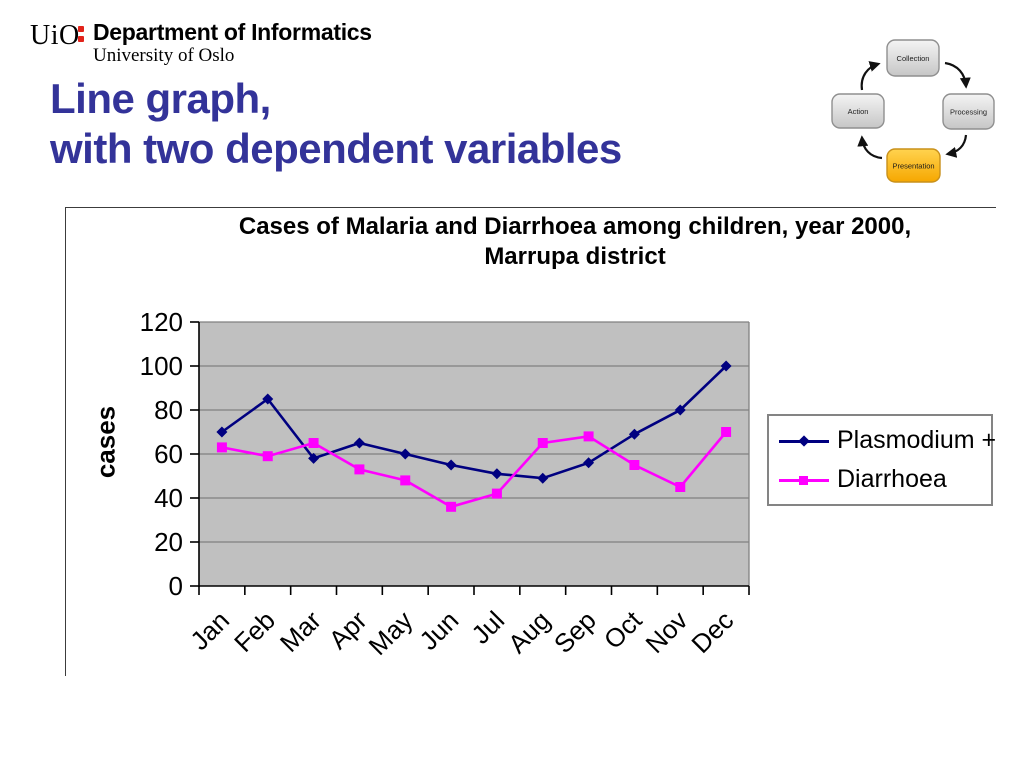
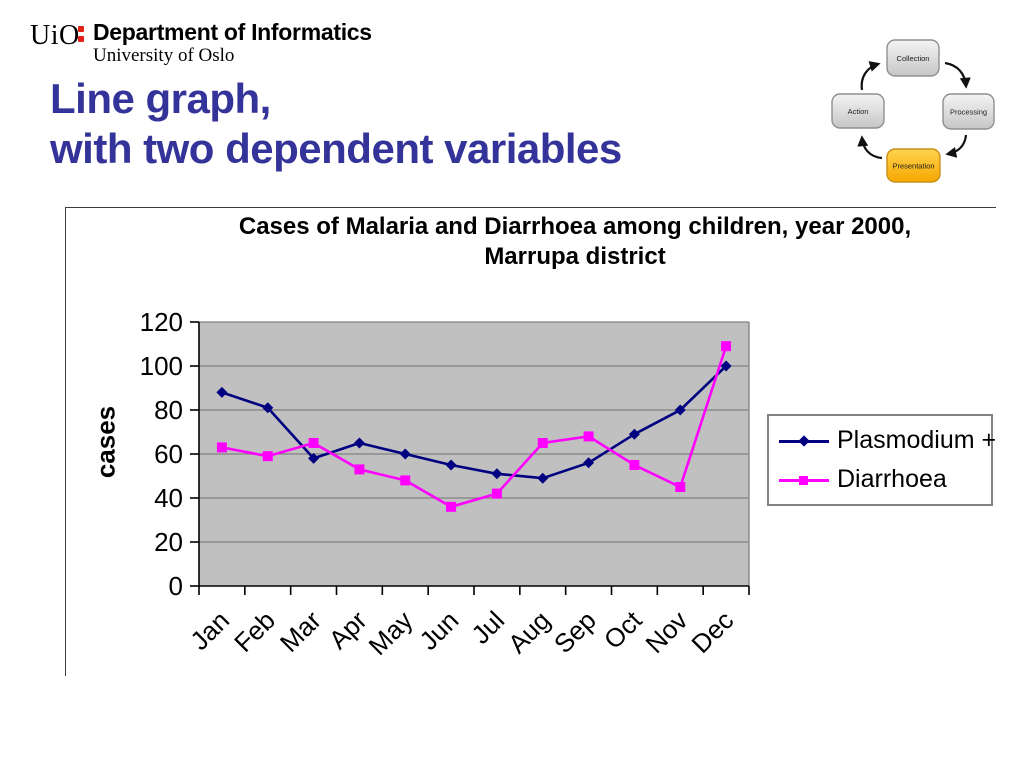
Plasmodium +/Jan: 70 -> 88
Plasmodium +/Feb: 85 -> 81
Diarrhoea/Dec: 70 -> 109
